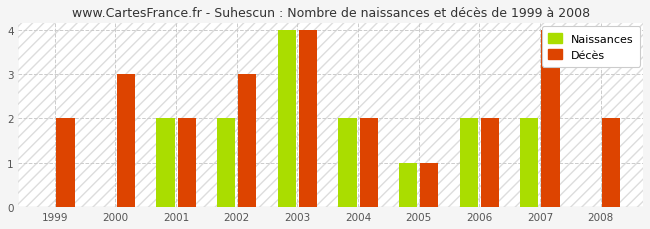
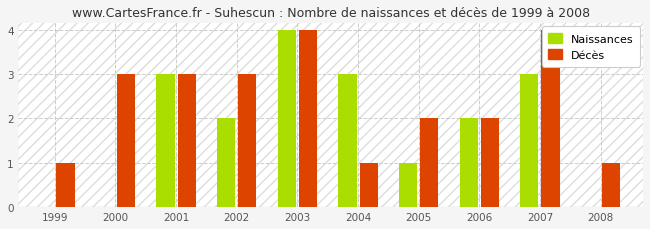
Décès/1999: 2 -> 1
Naissances/2001: 2 -> 3
Décès/2001: 2 -> 3
Naissances/2004: 2 -> 3
Décès/2004: 2 -> 1
Décès/2005: 1 -> 2
Naissances/2007: 2 -> 3
Décès/2008: 2 -> 1
